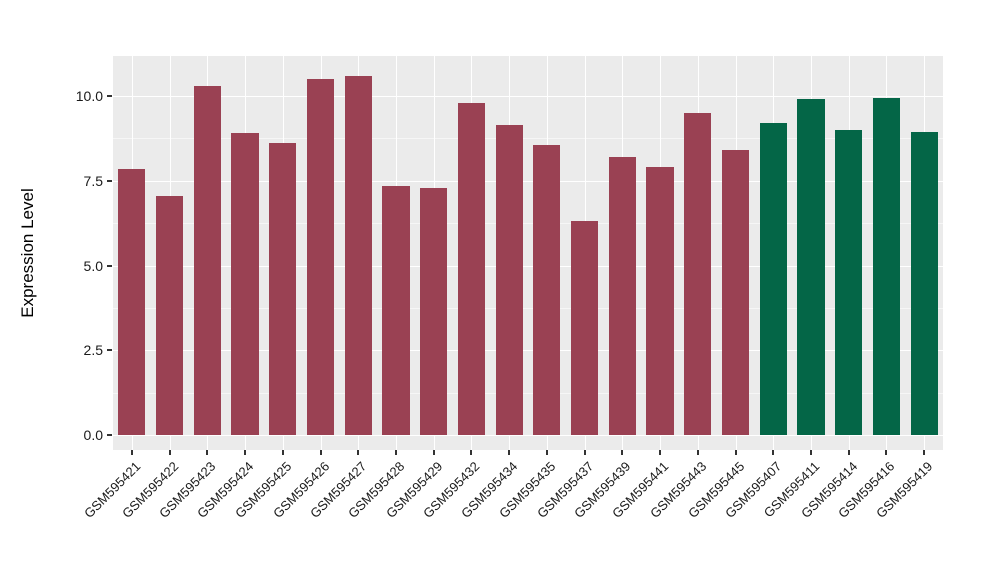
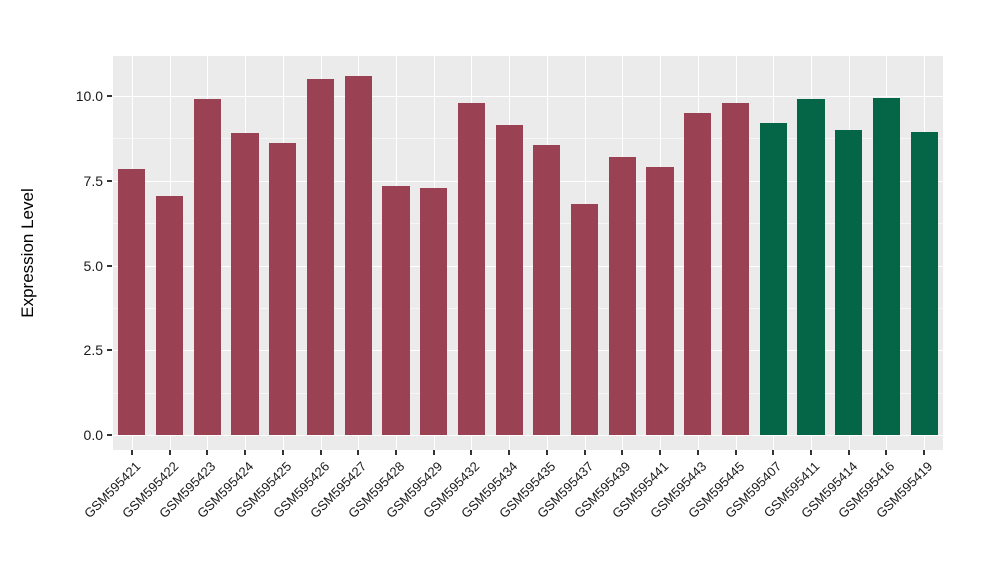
GSM595423: 10.3 -> 9.9
GSM595437: 6.3 -> 6.8
GSM595445: 8.4 -> 9.8
